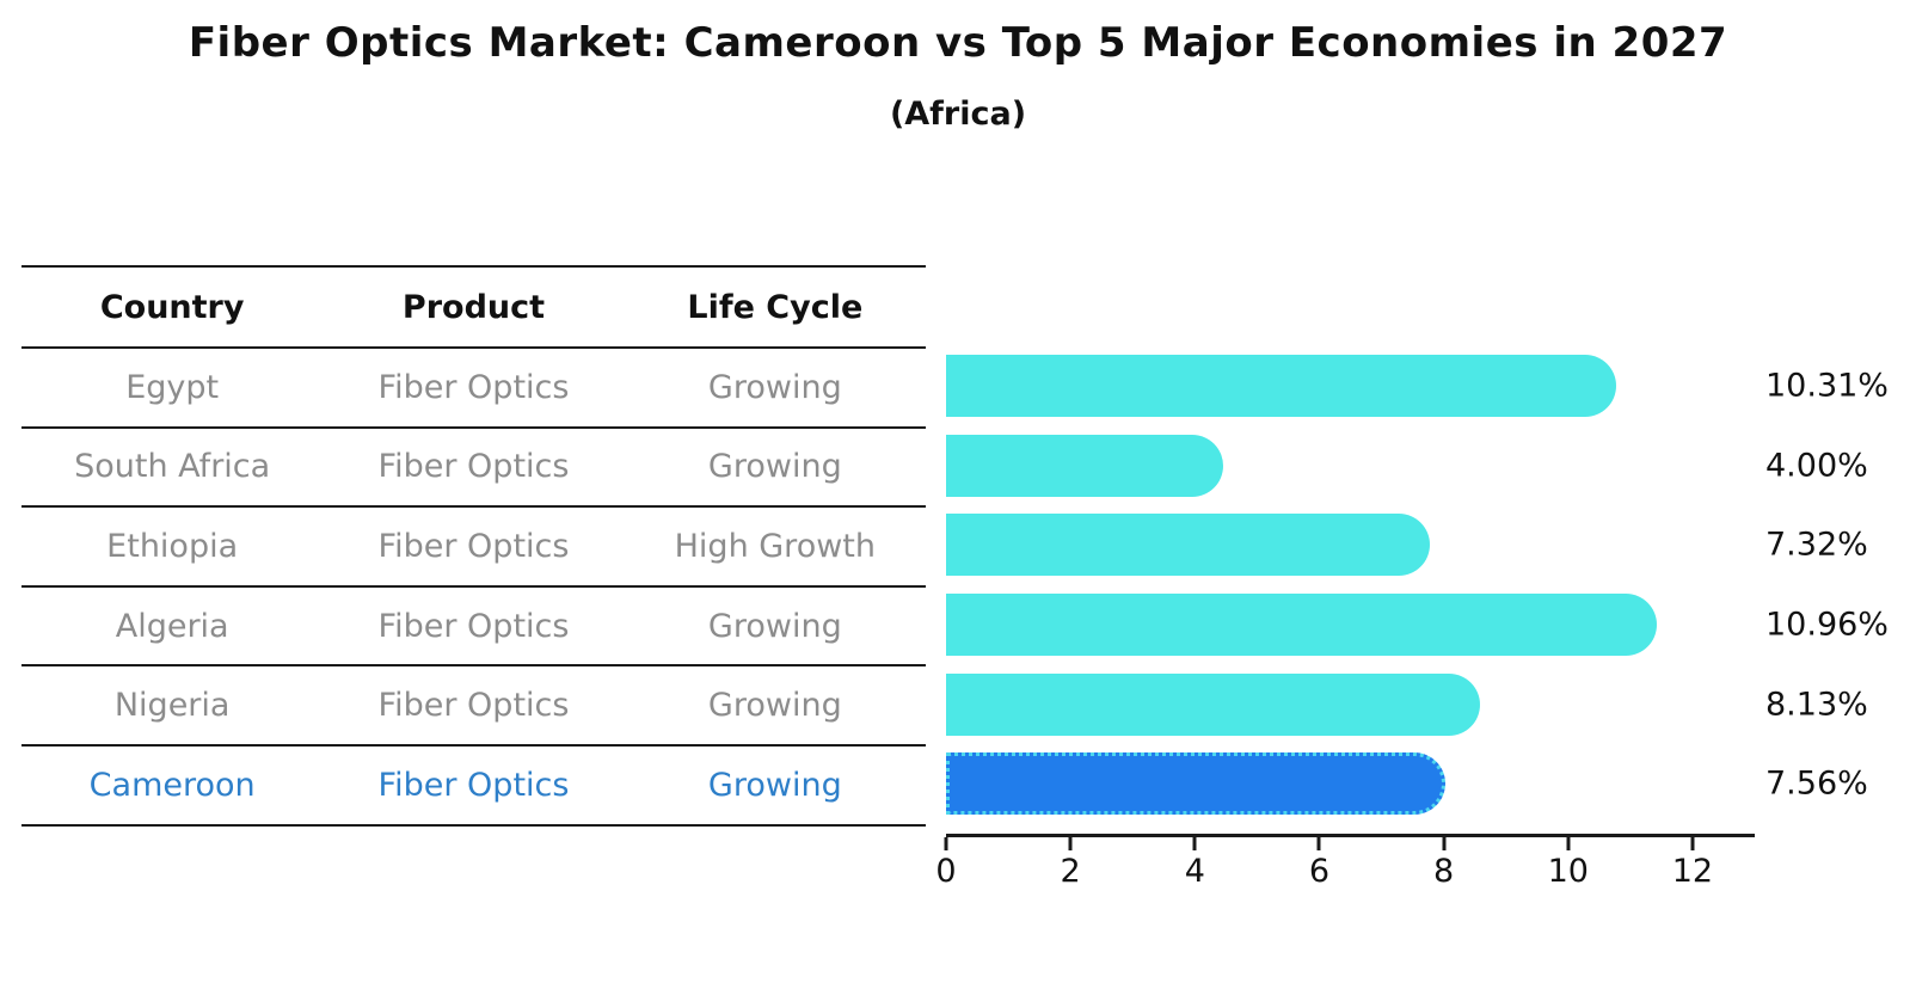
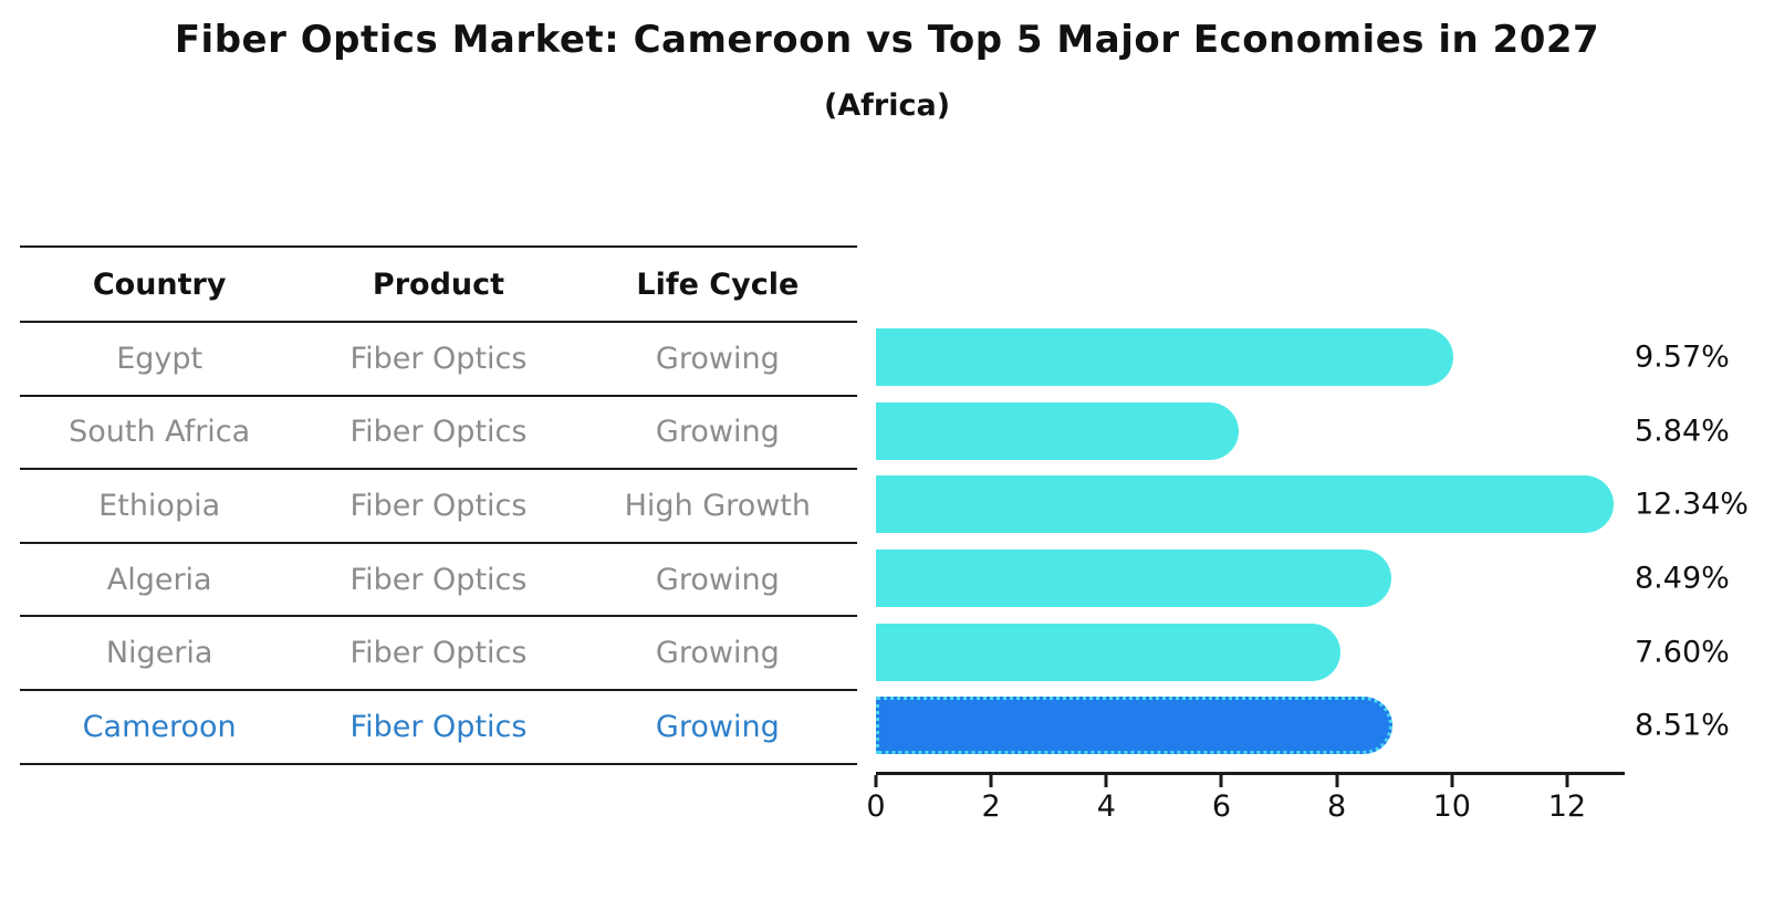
Egypt: 10.31% -> 9.57%
South Africa: 4.00% -> 5.84%
Ethiopia: 7.32% -> 12.34%
Algeria: 10.96% -> 8.49%
Nigeria: 8.13% -> 7.60%
Cameroon: 7.56% -> 8.51%
